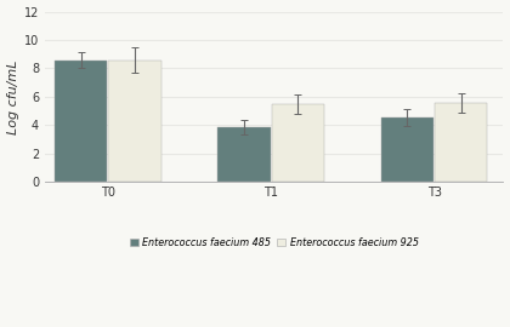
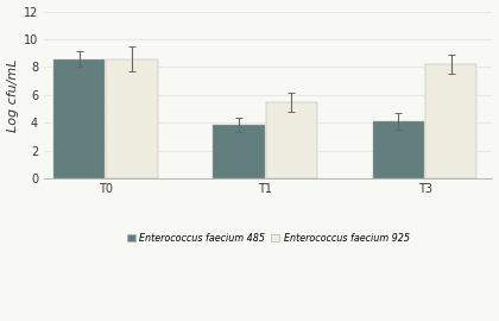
Enterococcus faecium 485/T3: 4.5 -> 4.1
Enterococcus faecium 925/T3: 5.5 -> 8.2
